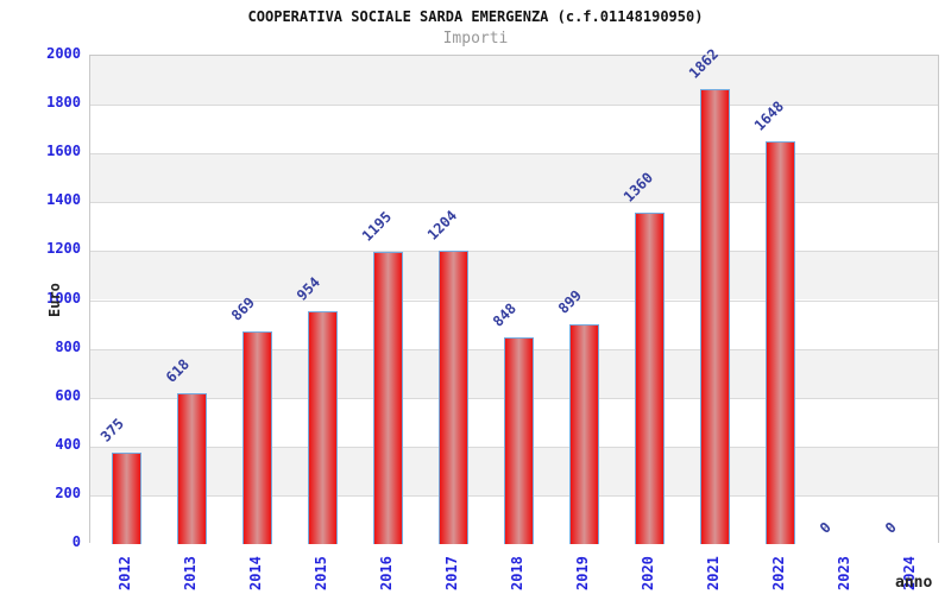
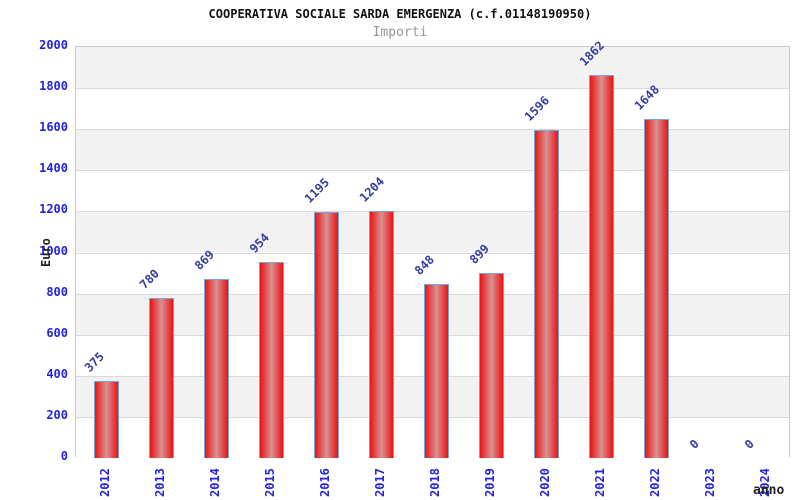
2013: 618 -> 780
2020: 1360 -> 1596
